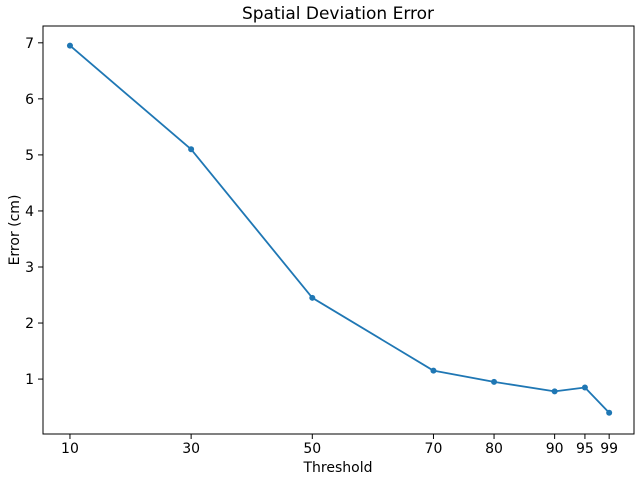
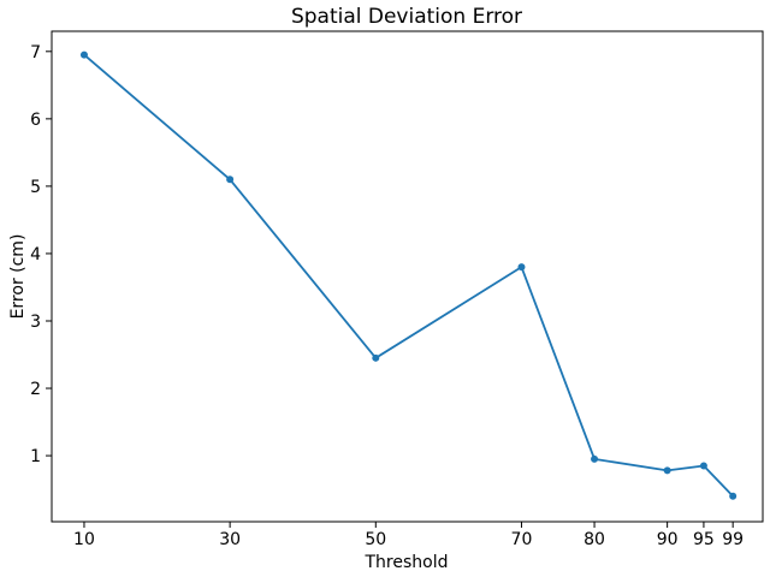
70: 1.1 -> 3.8
